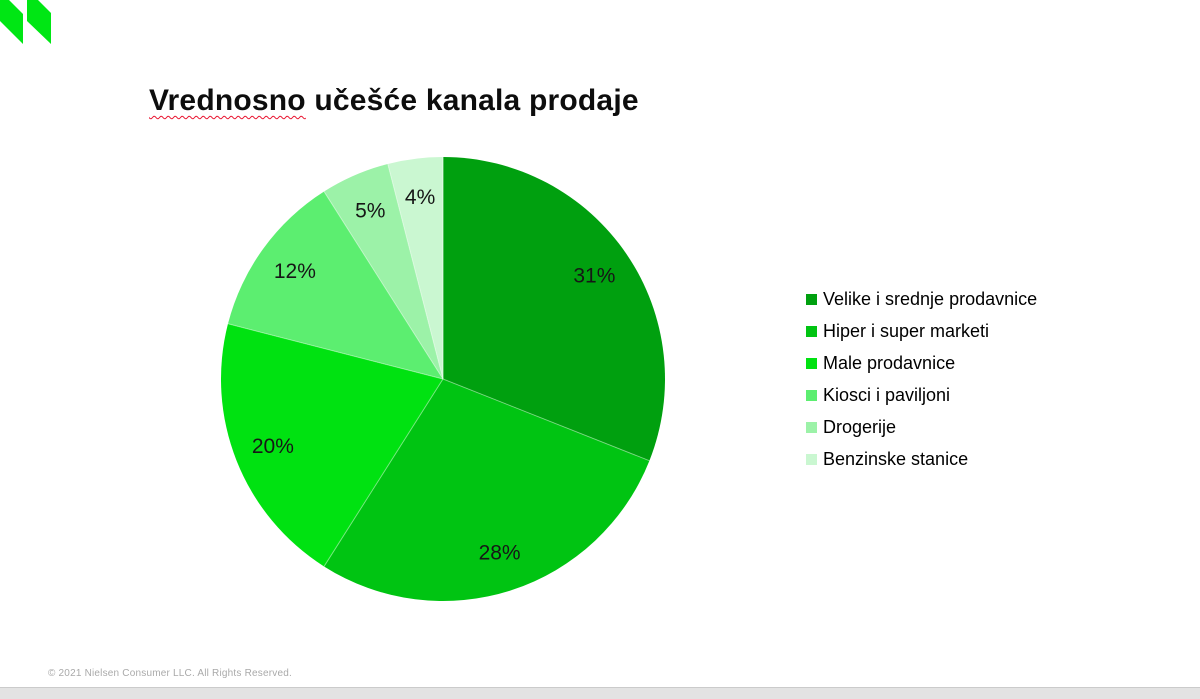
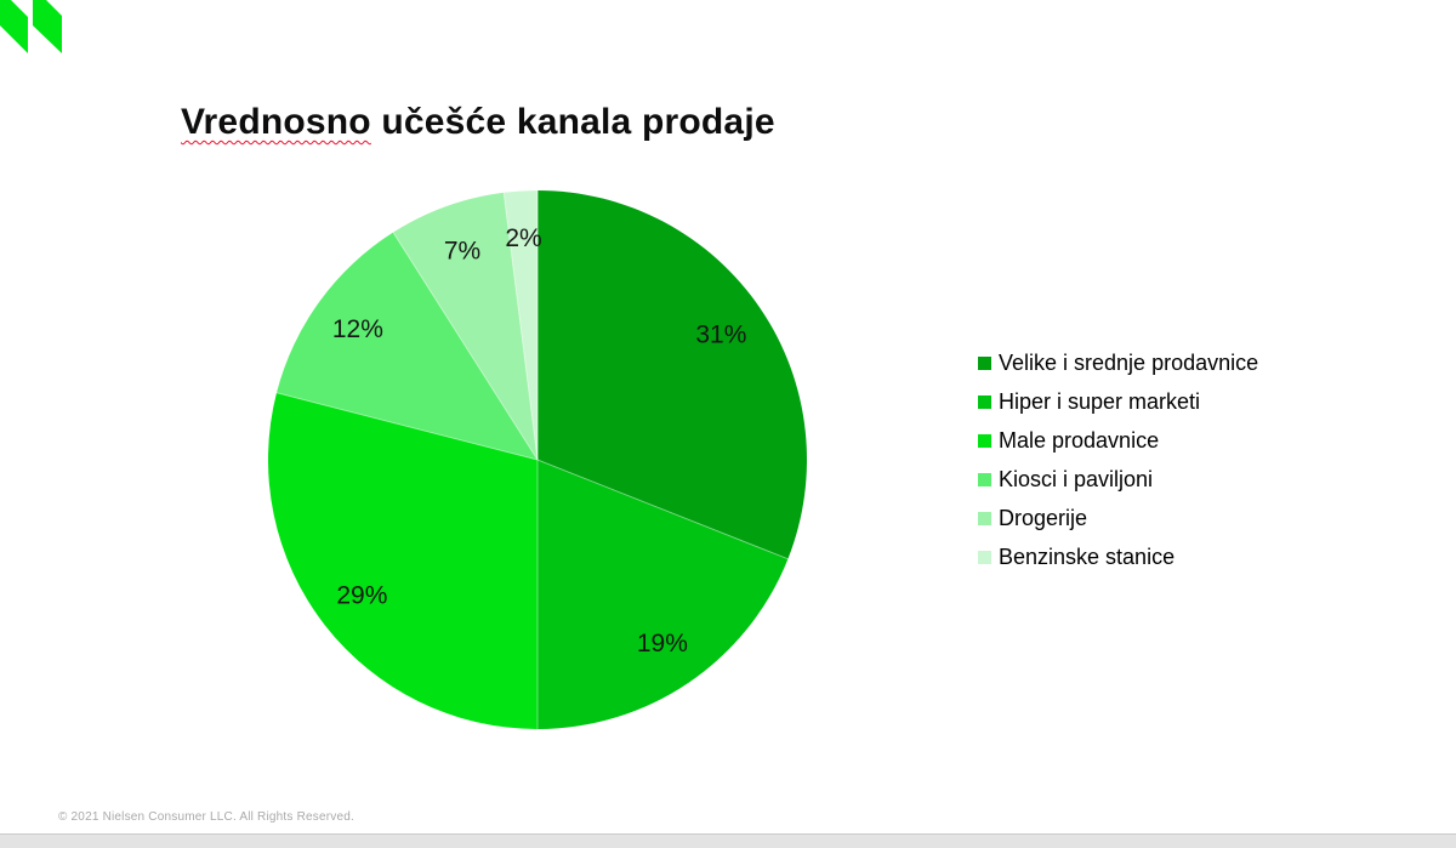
Hiper i super marketi: 28% -> 19%
Male prodavnice: 20% -> 29%
Drogerije: 5% -> 7%
Benzinske stanice: 4% -> 2%
